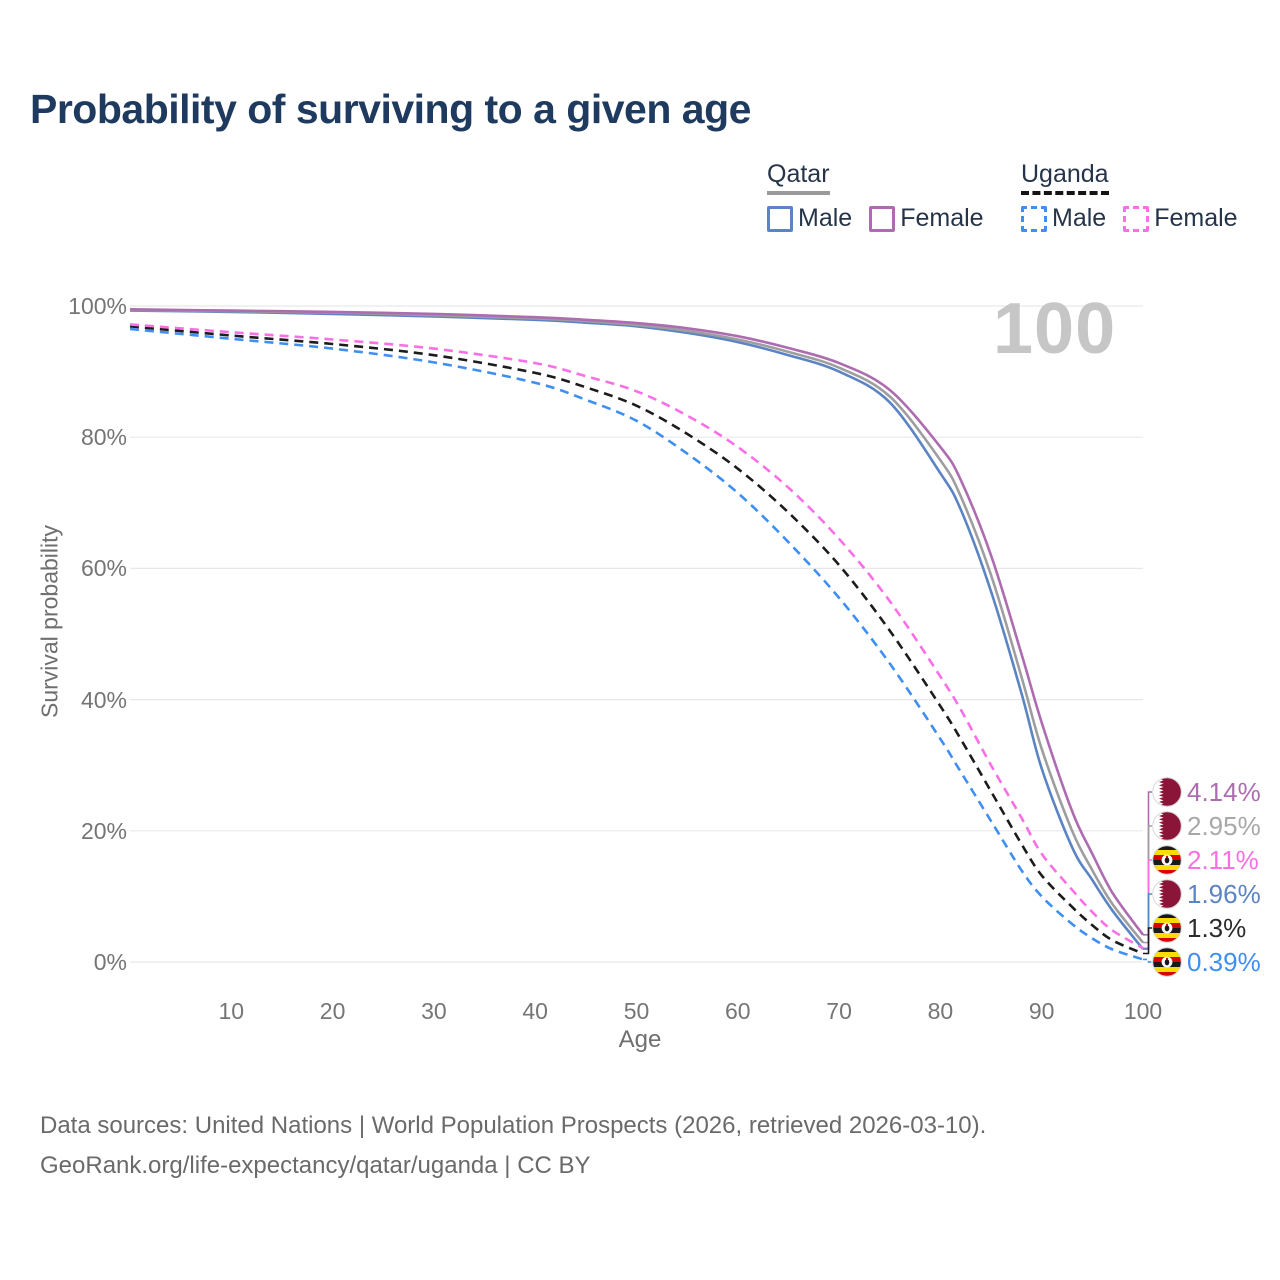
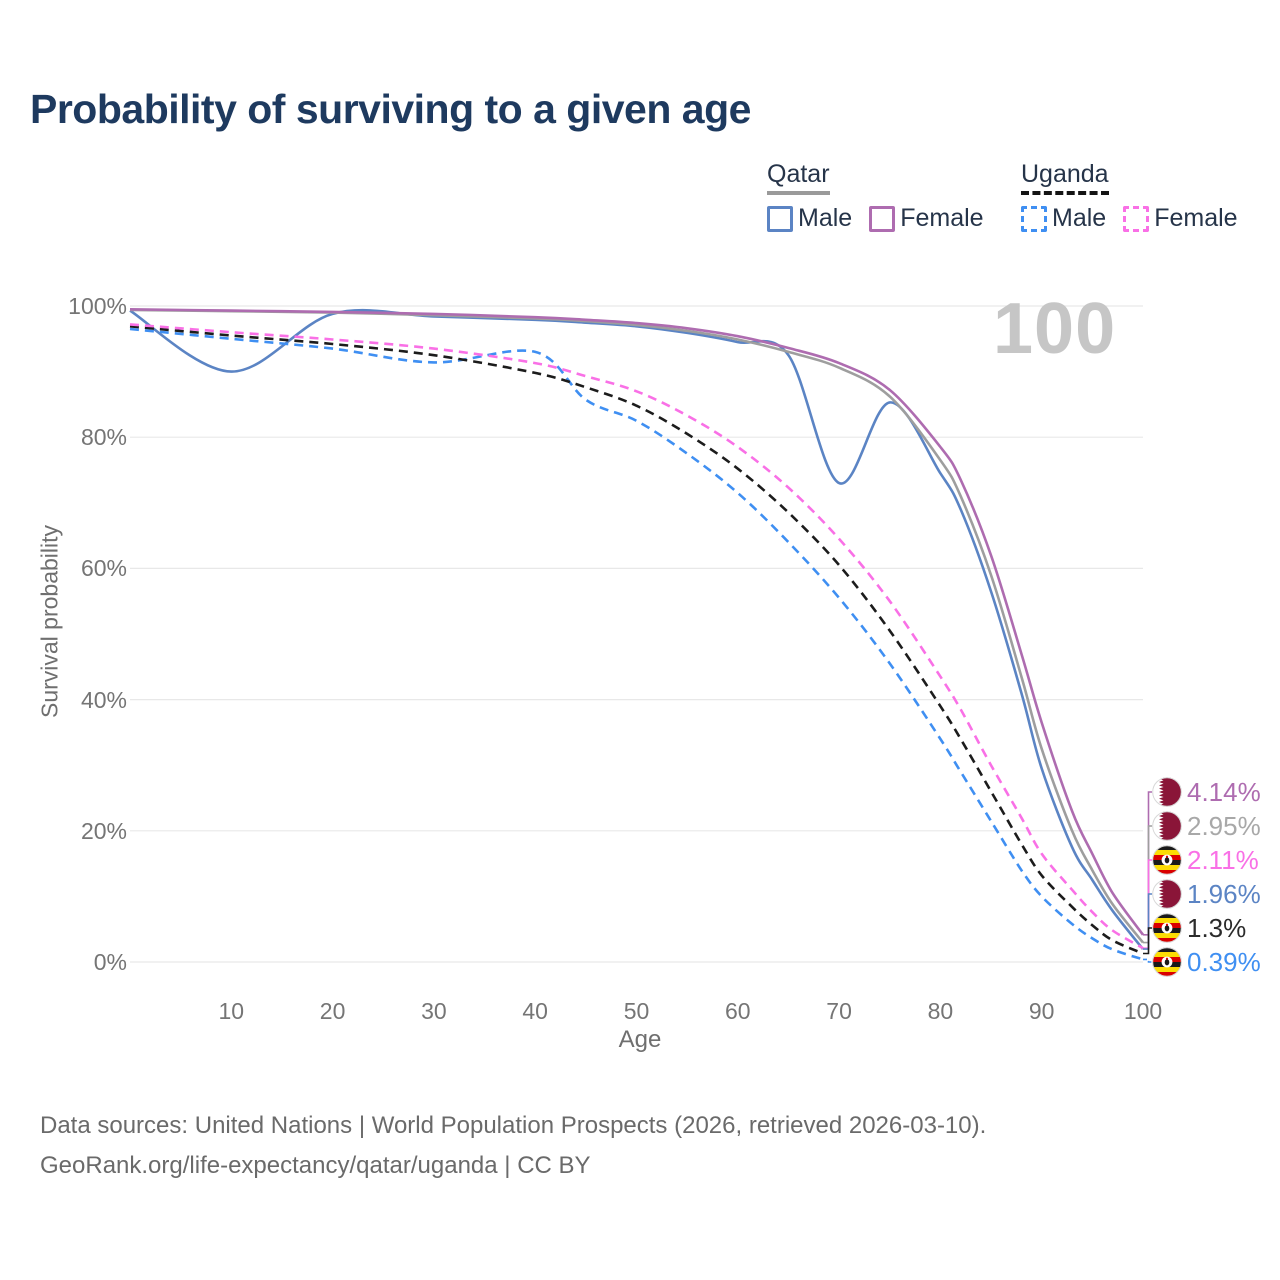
Qatar Male/10: 99% -> 90%
Uganda Male/40: 88% -> 93%
Qatar Male/70: 90% -> 73%
